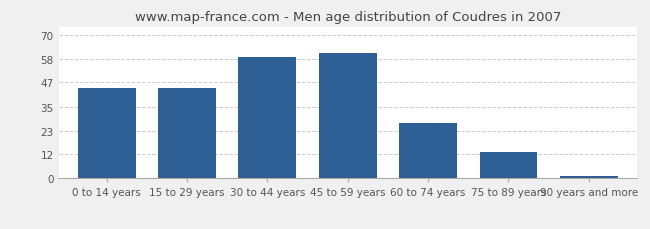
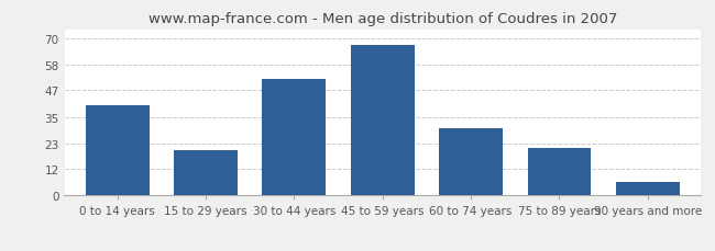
0 to 14 years: 44 -> 40
15 to 29 years: 44 -> 20
30 to 44 years: 59 -> 52
45 to 59 years: 61 -> 67
60 to 74 years: 27 -> 30
75 to 89 years: 13 -> 21
90 years and more: 1 -> 6
